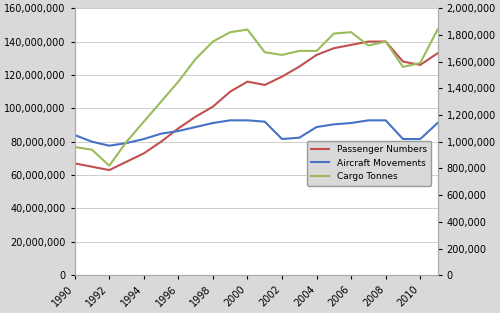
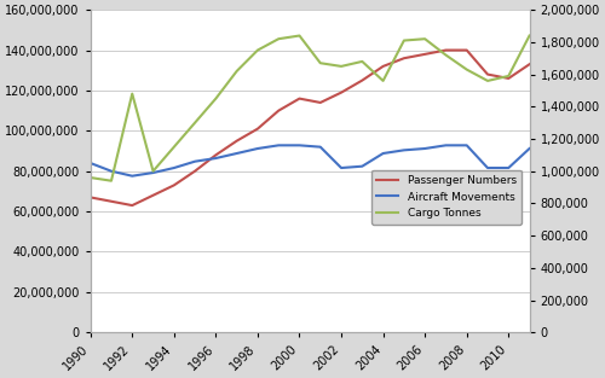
Cargo Tonnes/1992: 820,000 -> 1,480,000
Cargo Tonnes/2004: 1,680,000 -> 1,560,000
Cargo Tonnes/2008: 1,750,000 -> 1,630,000
